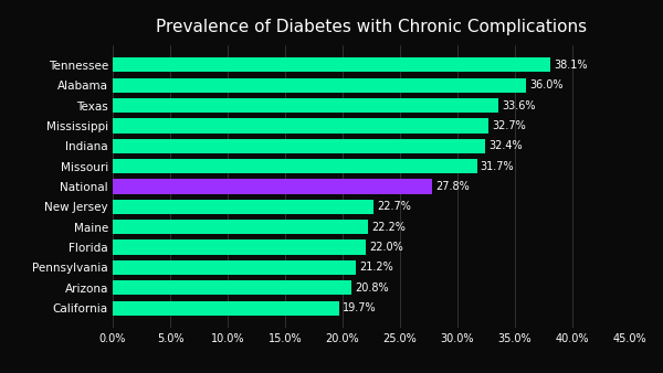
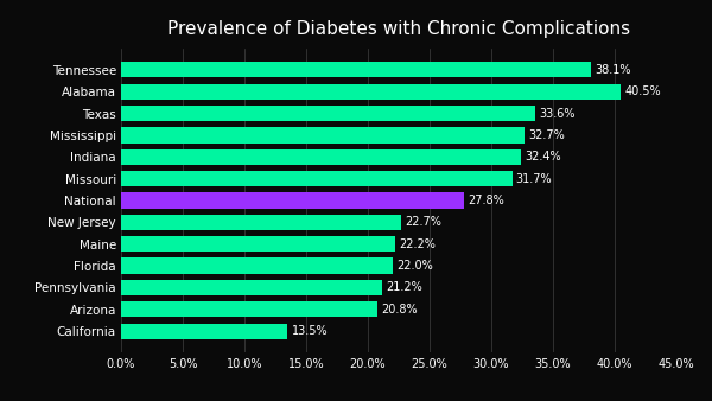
Alabama: 36.0% -> 40.5%
California: 19.7% -> 13.5%
